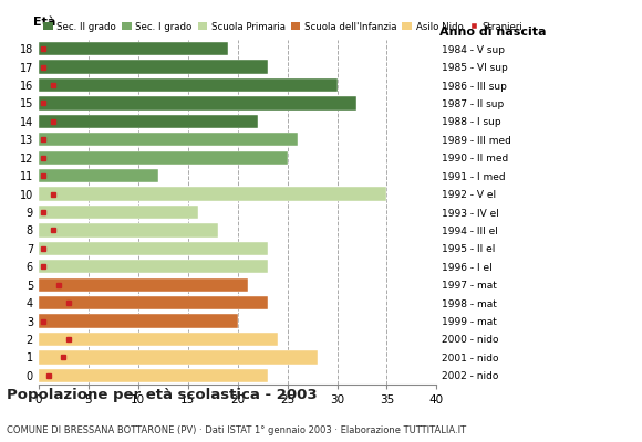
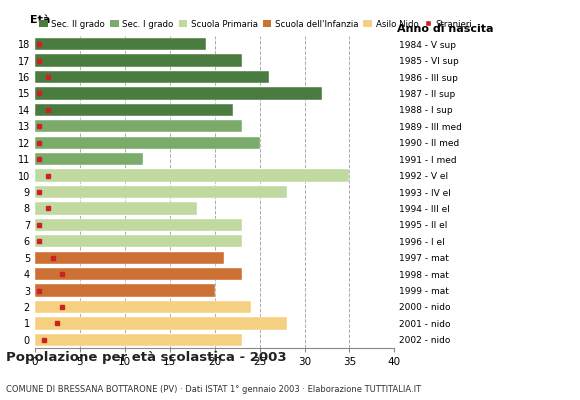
16: 30 -> 26
13: 26 -> 23
9: 16 -> 28
